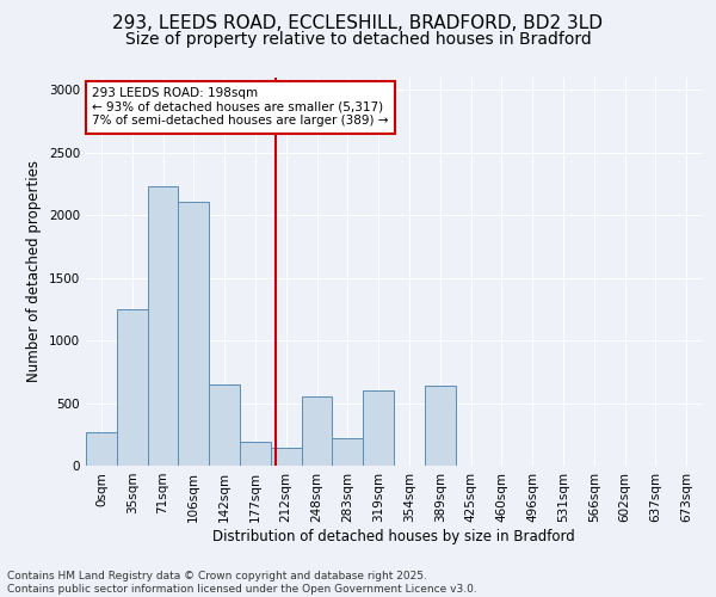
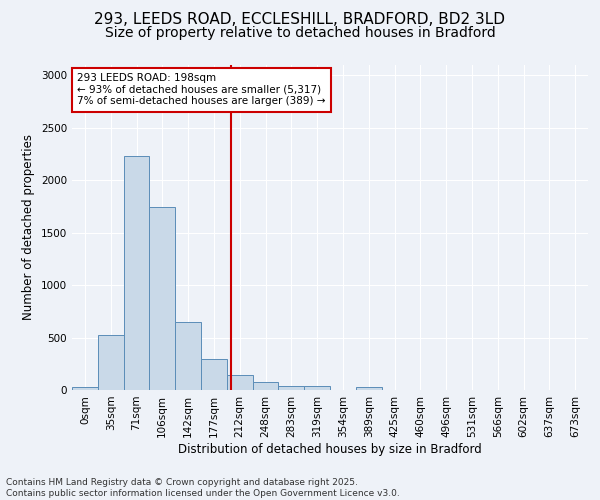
0sqm: 270 -> 30
35sqm: 1250 -> 520
106sqm: 2110 -> 1750
177sqm: 190 -> 300
248sqm: 550 -> 80
283sqm: 220 -> 40
319sqm: 600 -> 40
389sqm: 640 -> 30
